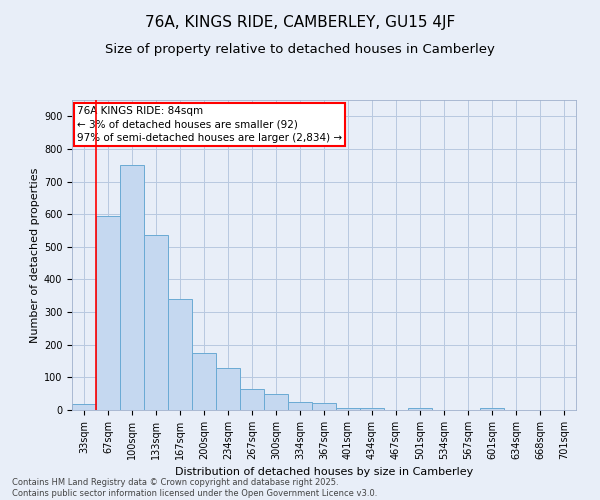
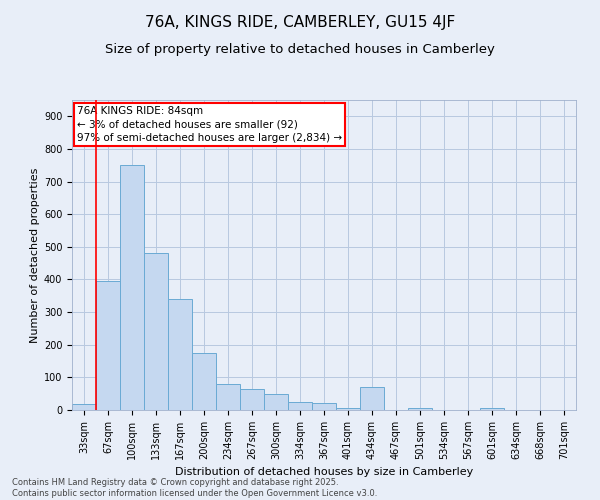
67sqm: 595 -> 395
133sqm: 535 -> 480
234sqm: 130 -> 80
434sqm: 7 -> 70
